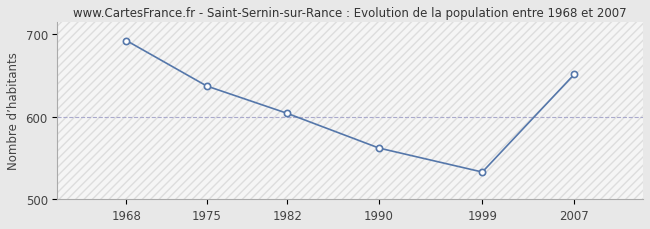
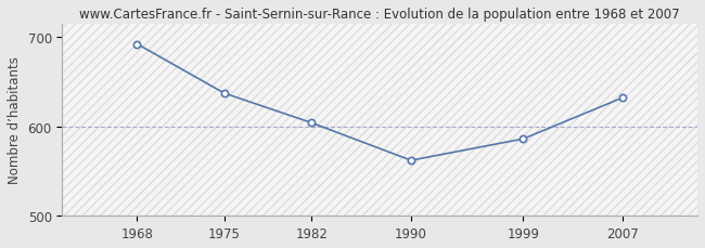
1999: 533 -> 586
2007: 651 -> 632
